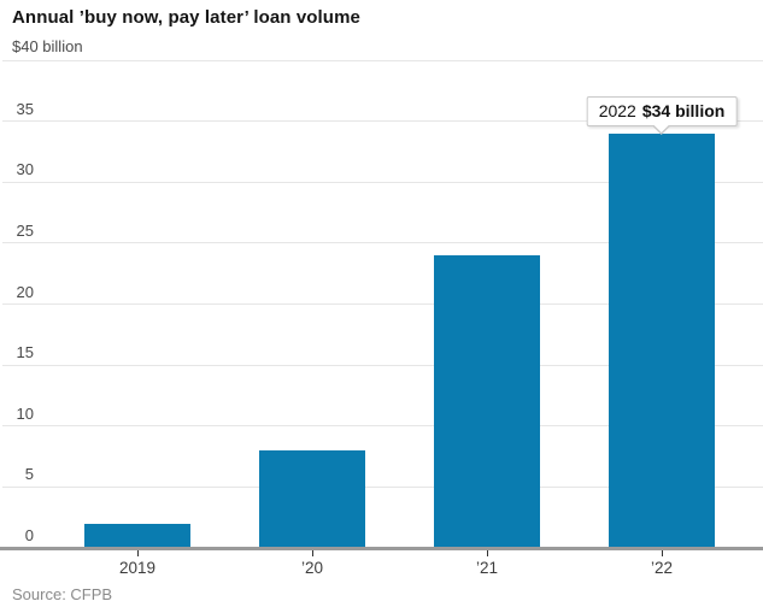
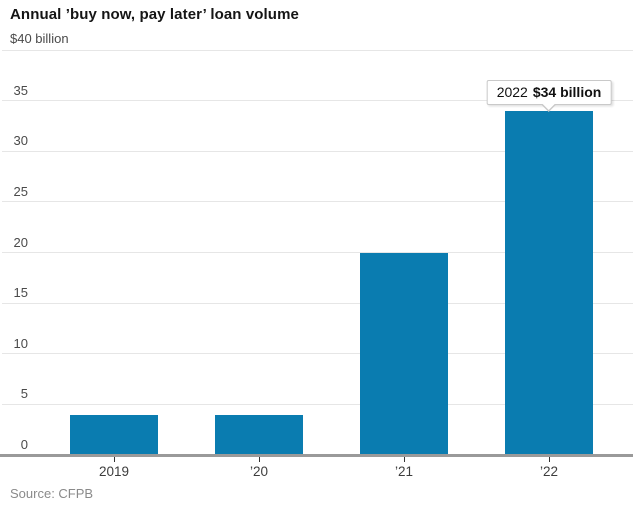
2019: 2 -> 4
’20: 8 -> 4
’21: 24 -> 20
